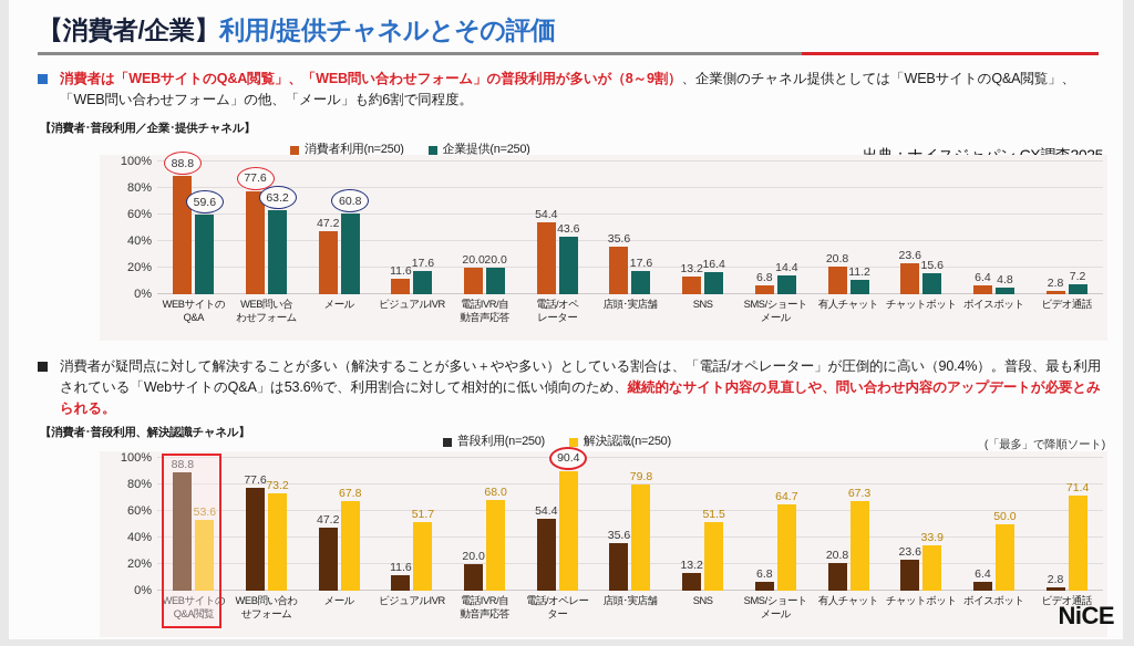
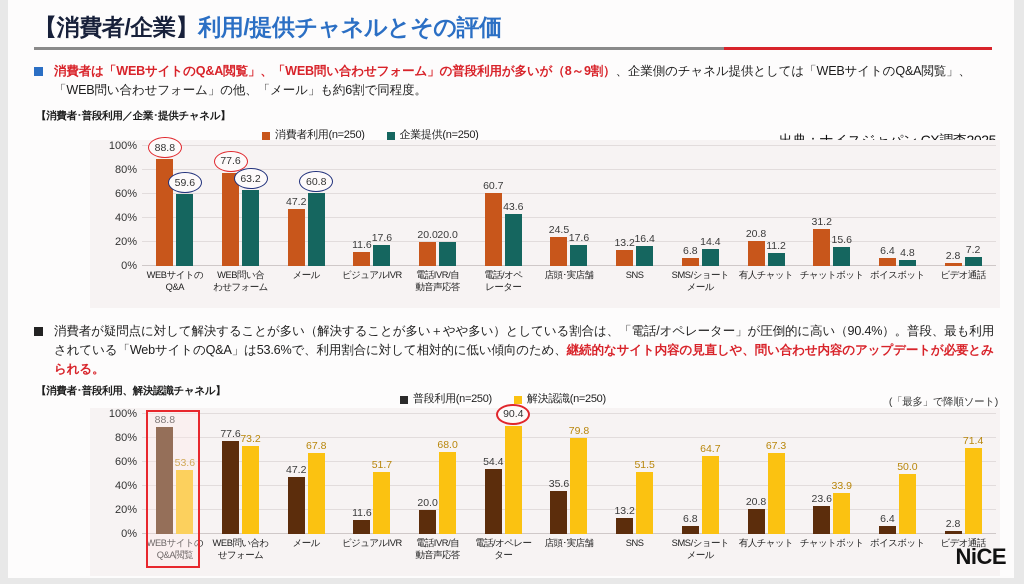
【消費者･普段利用／企業･提供チャネル】/消費者利用(n=250)/電話/オペ レーター: 54.4 -> 60.7
【消費者･普段利用／企業･提供チャネル】/消費者利用(n=250)/店頭･実店舗: 35.6 -> 24.5
【消費者･普段利用／企業･提供チャネル】/消費者利用(n=250)/チャットボット: 23.6 -> 31.2
